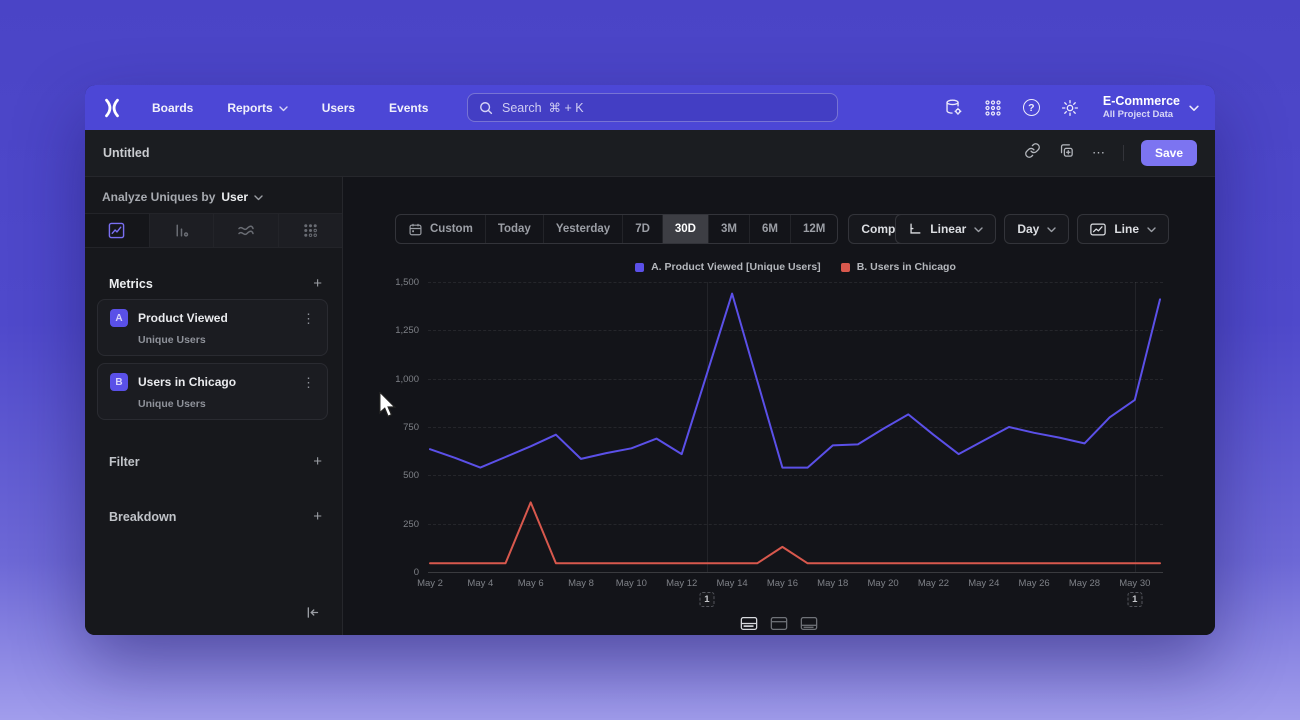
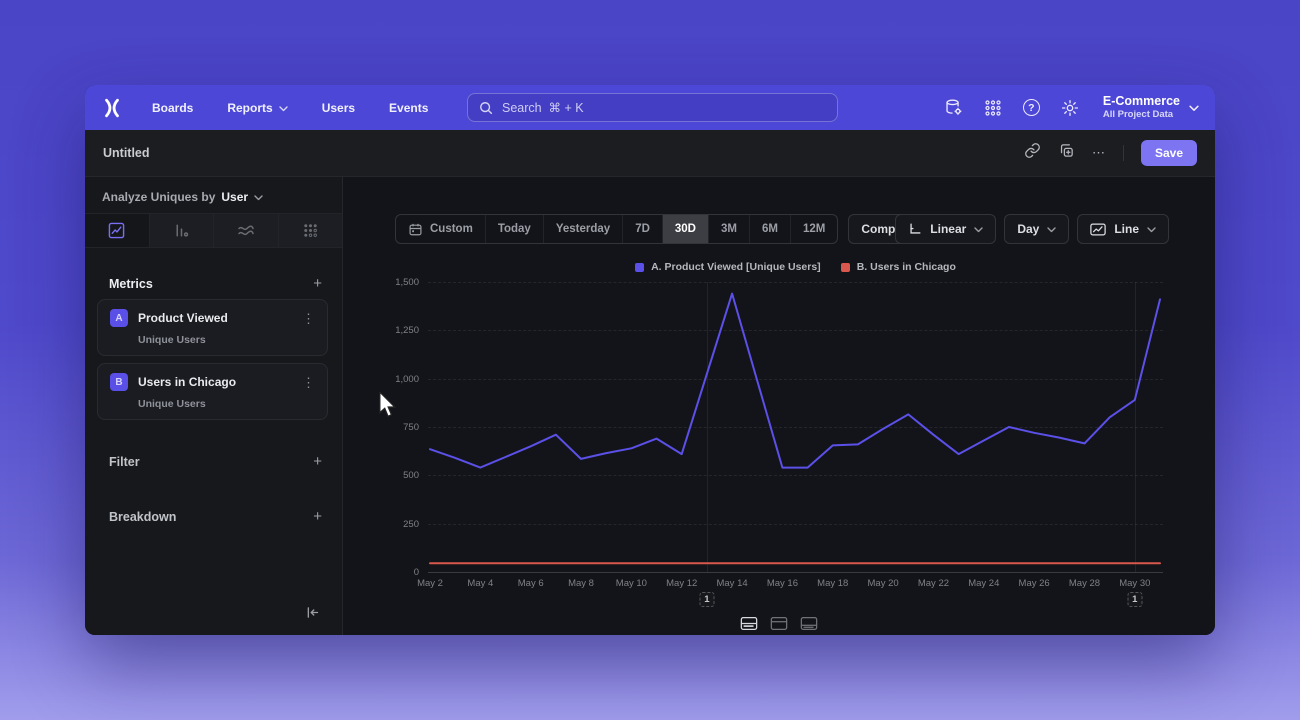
B. Users in Chicago/May 6: 360 -> 40
B. Users in Chicago/May 16: 130 -> 40
